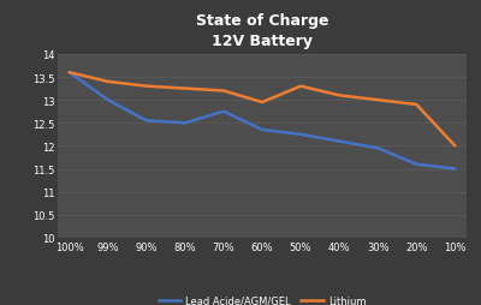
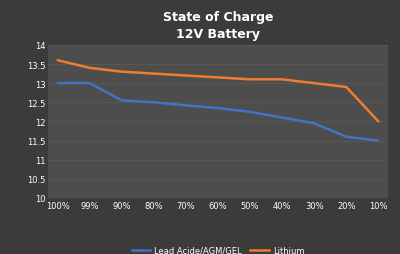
Lead Acide/AGM/GEL/100%: 13.60 -> 13.00
Lead Acide/AGM/GEL/70%: 12.75 -> 12.42
Lithium/60%: 12.95 -> 13.15
Lithium/50%: 13.30 -> 13.10
